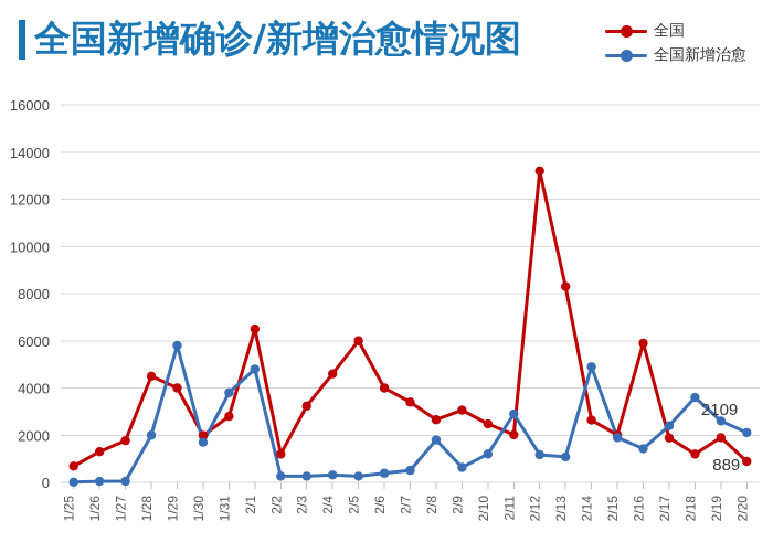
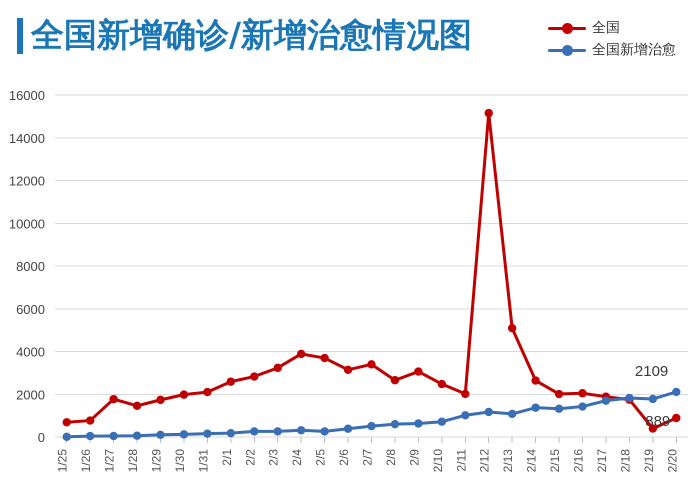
全国/1/26: 1300 -> 800
全国/1/28: 4500 -> 1500
全国新增治愈/1/28: 2000 -> 100
全国/1/29: 4000 -> 1700
全国新增治愈/1/29: 5800 -> 100
全国新增治愈/1/30: 1700 -> 100
全国/1/31: 2800 -> 2100
全国新增治愈/1/31: 3800 -> 200
全国/2/1: 6500 -> 2600
全国新增治愈/2/1: 4800 -> 200
全国/2/2: 1200 -> 2800
全国/2/4: 4600 -> 3900
全国/2/5: 6000 -> 3700
全国/2/6: 4000 -> 3100
全国新增治愈/2/8: 1800 -> 600
全国新增治愈/2/10: 1200 -> 700
全国新增治愈/2/11: 2900 -> 1000
全国/2/12: 13200 -> 15200
全国/2/13: 8300 -> 5100
全国新增治愈/2/14: 4900 -> 1400
全国新增治愈/2/15: 1900 -> 1300
全国/2/16: 5900 -> 2000
全国新增治愈/2/17: 2400 -> 1700
全国/2/18: 1200 -> 1700
全国新增治愈/2/18: 3600 -> 1800
全国/2/19: 1900 -> 400
全国新增治愈/2/19: 2600 -> 1800
